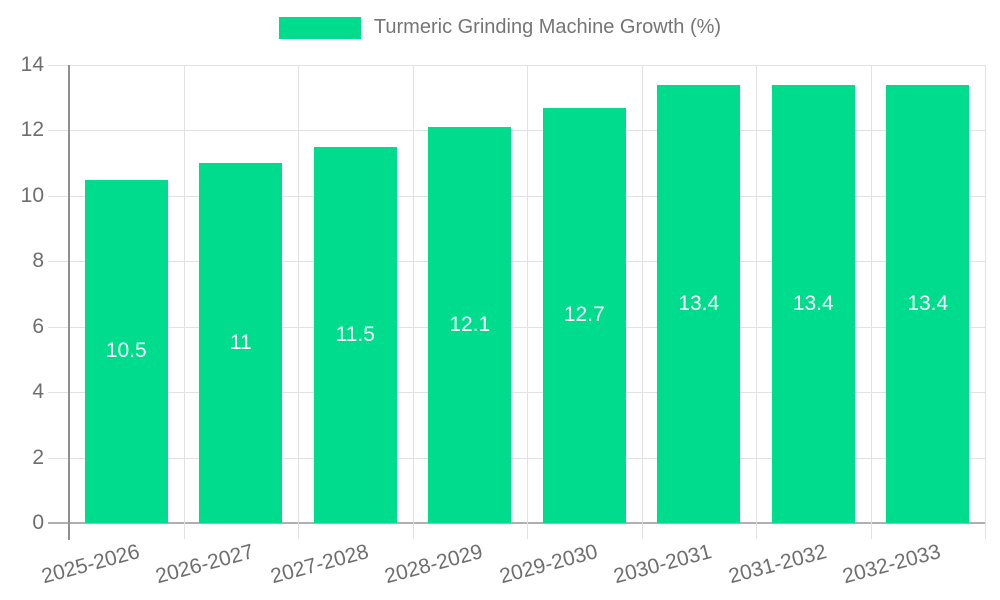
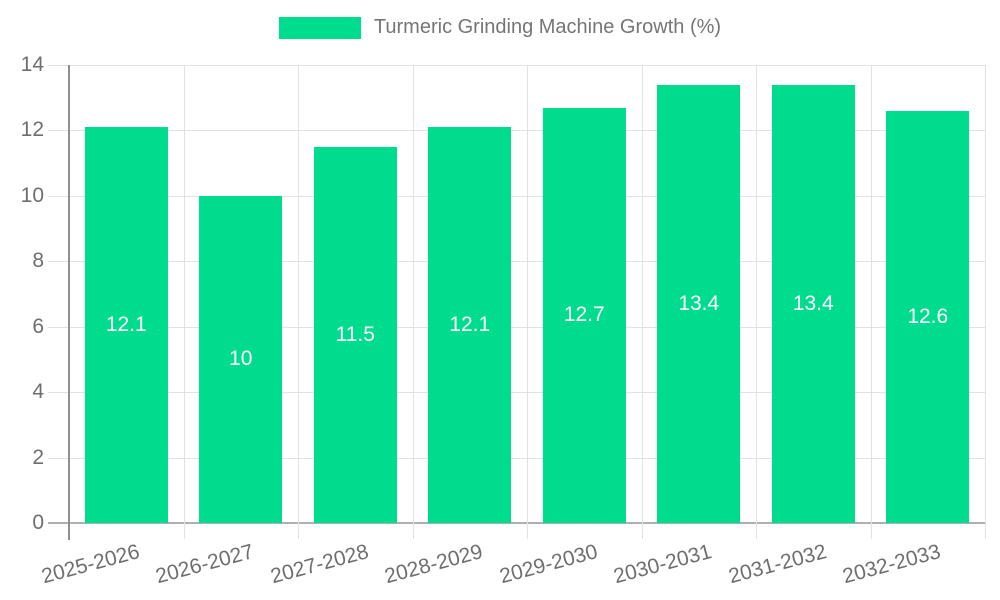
2025-2026: 10.5 -> 12.1
2026-2027: 11 -> 10
2032-2033: 13.4 -> 12.6
